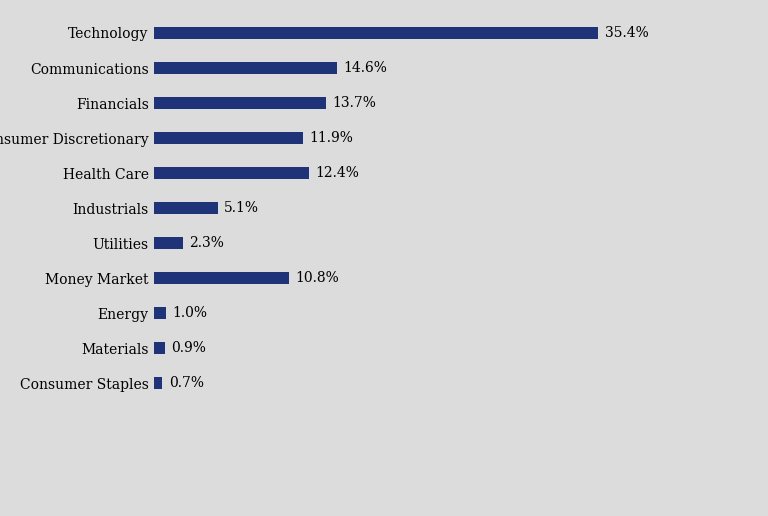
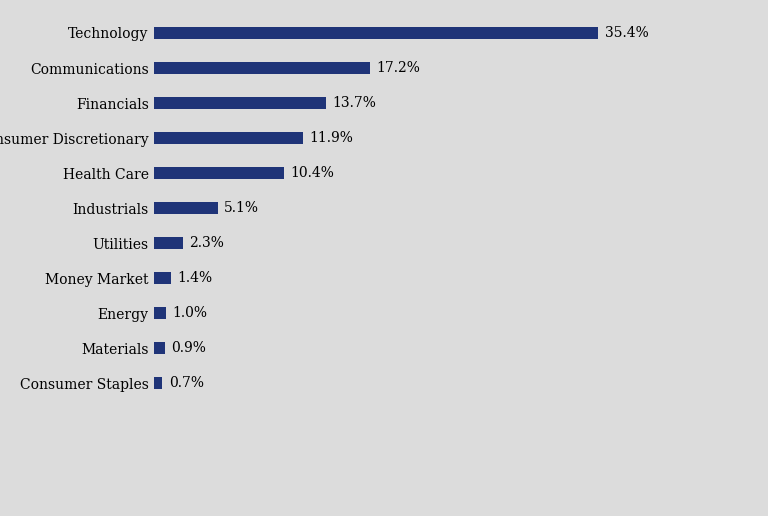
Communications: 14.6% -> 17.2%
Health Care: 12.4% -> 10.4%
Money Market: 10.8% -> 1.4%
